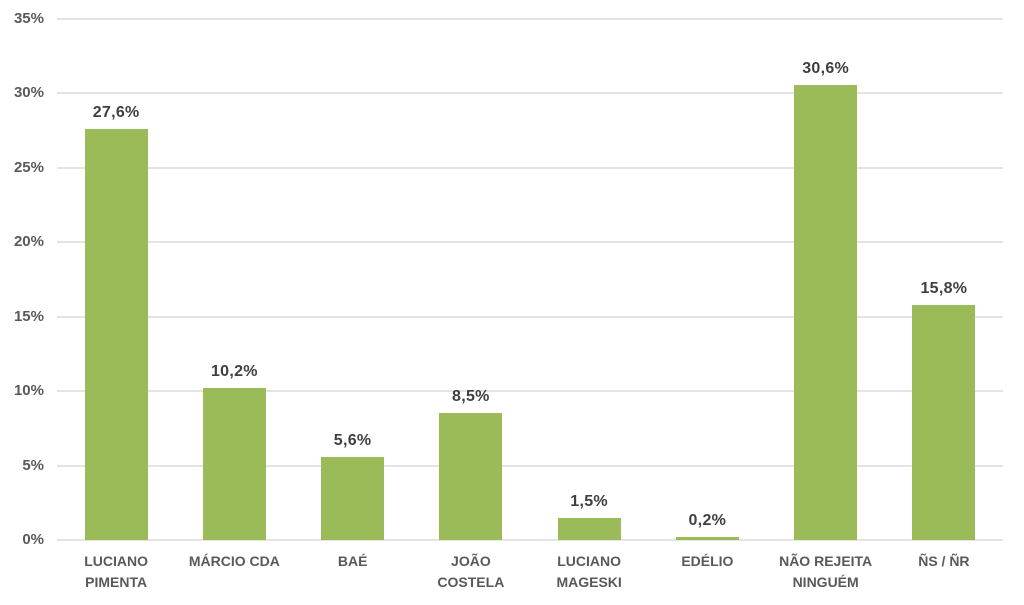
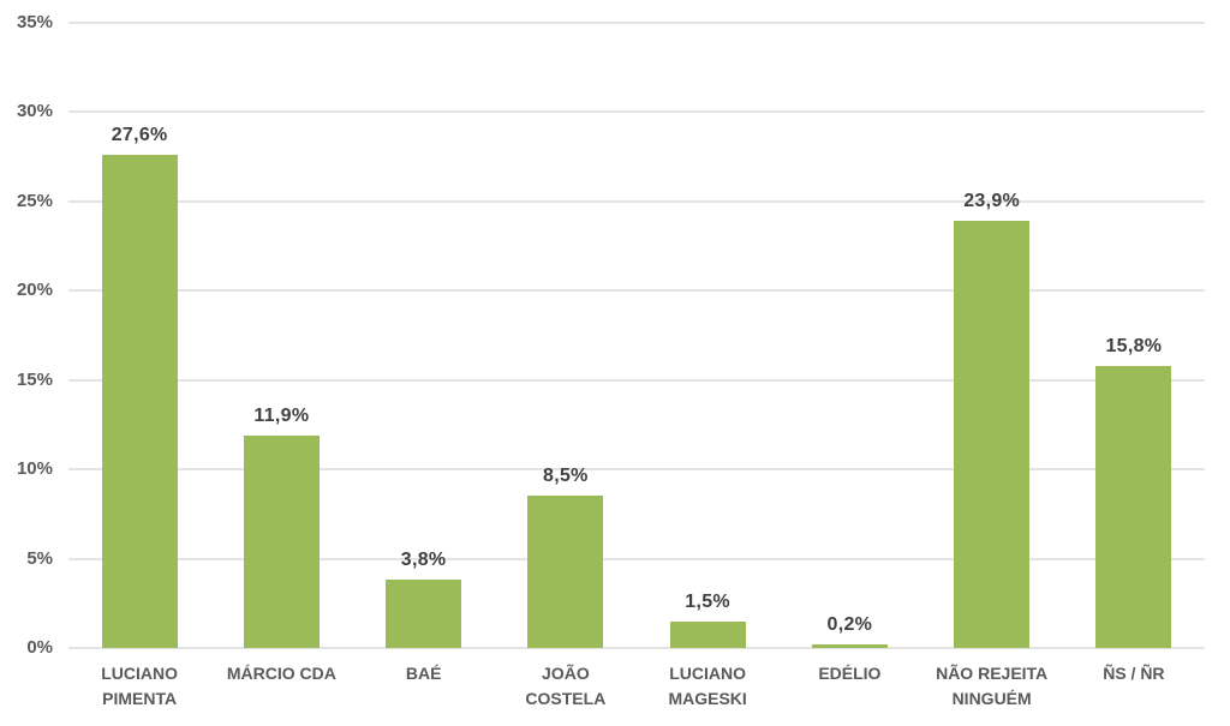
MÁRCIO CDA: 10,2% -> 11,9%
BAÉ: 5,6% -> 3,8%
NÃO REJEITA NINGUÉM: 30,6% -> 23,9%
